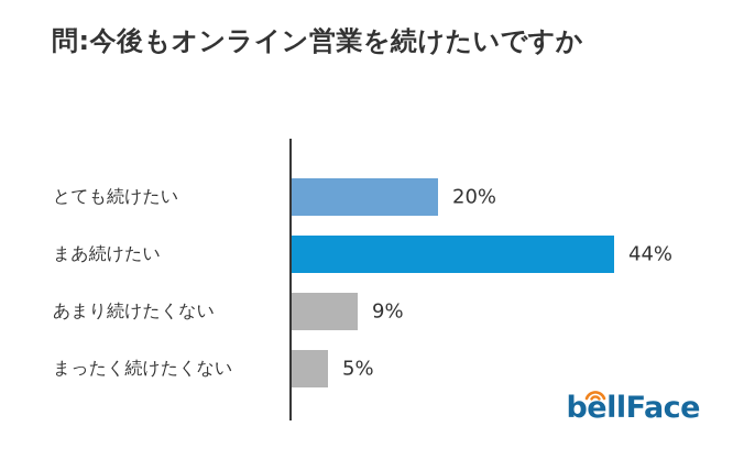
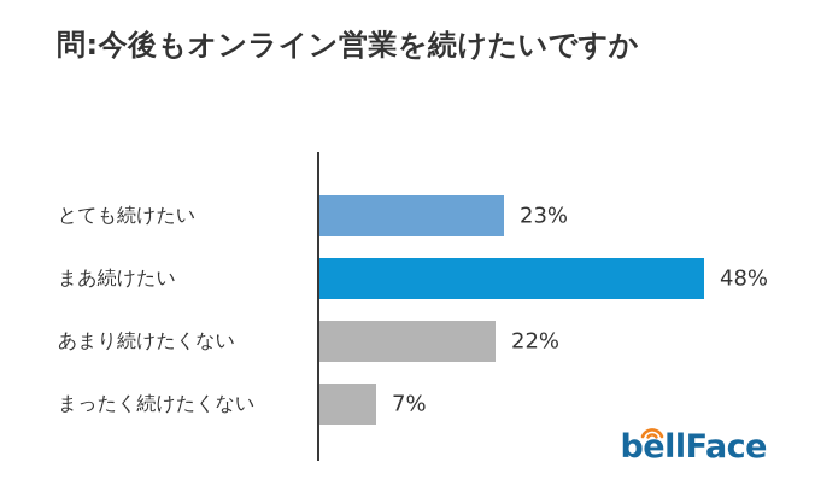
とても続けたい: 20% -> 23%
まあ続けたい: 44% -> 48%
あまり続けたくない: 9% -> 22%
まったく続けたくない: 5% -> 7%
